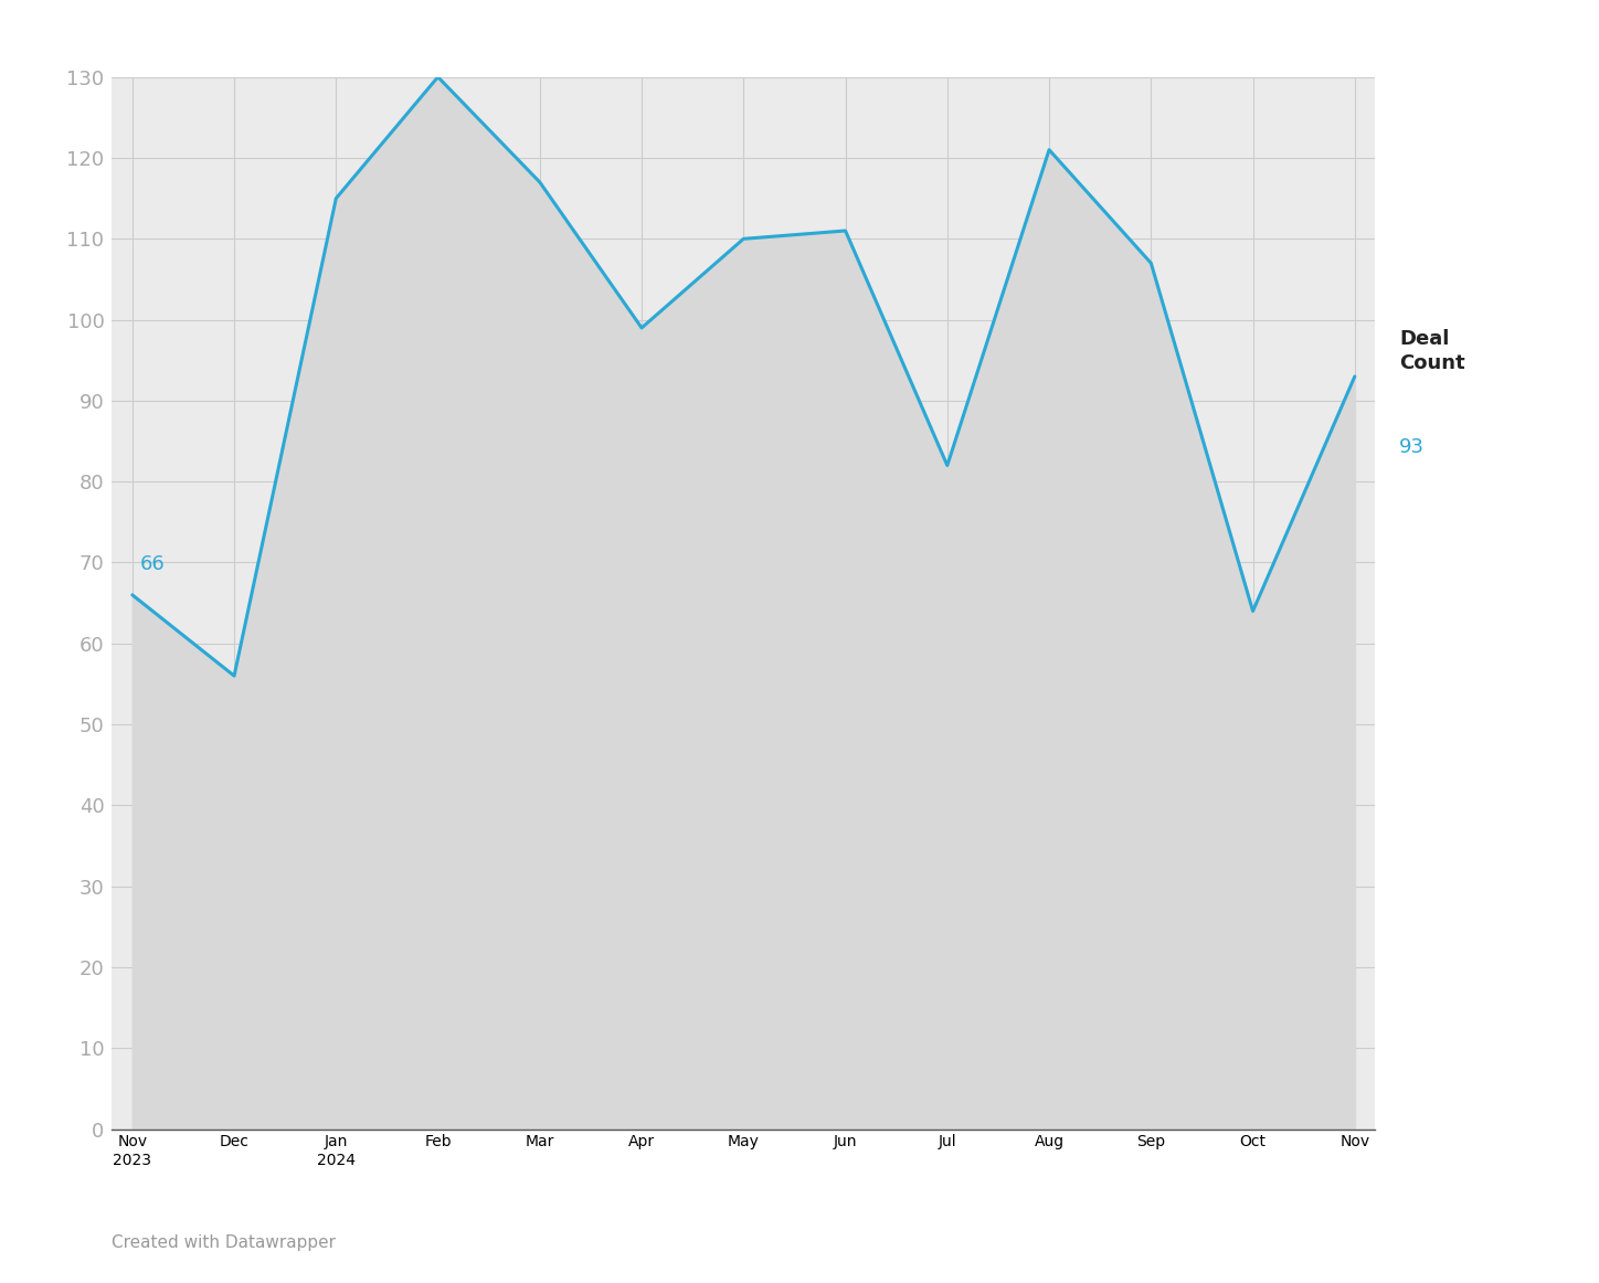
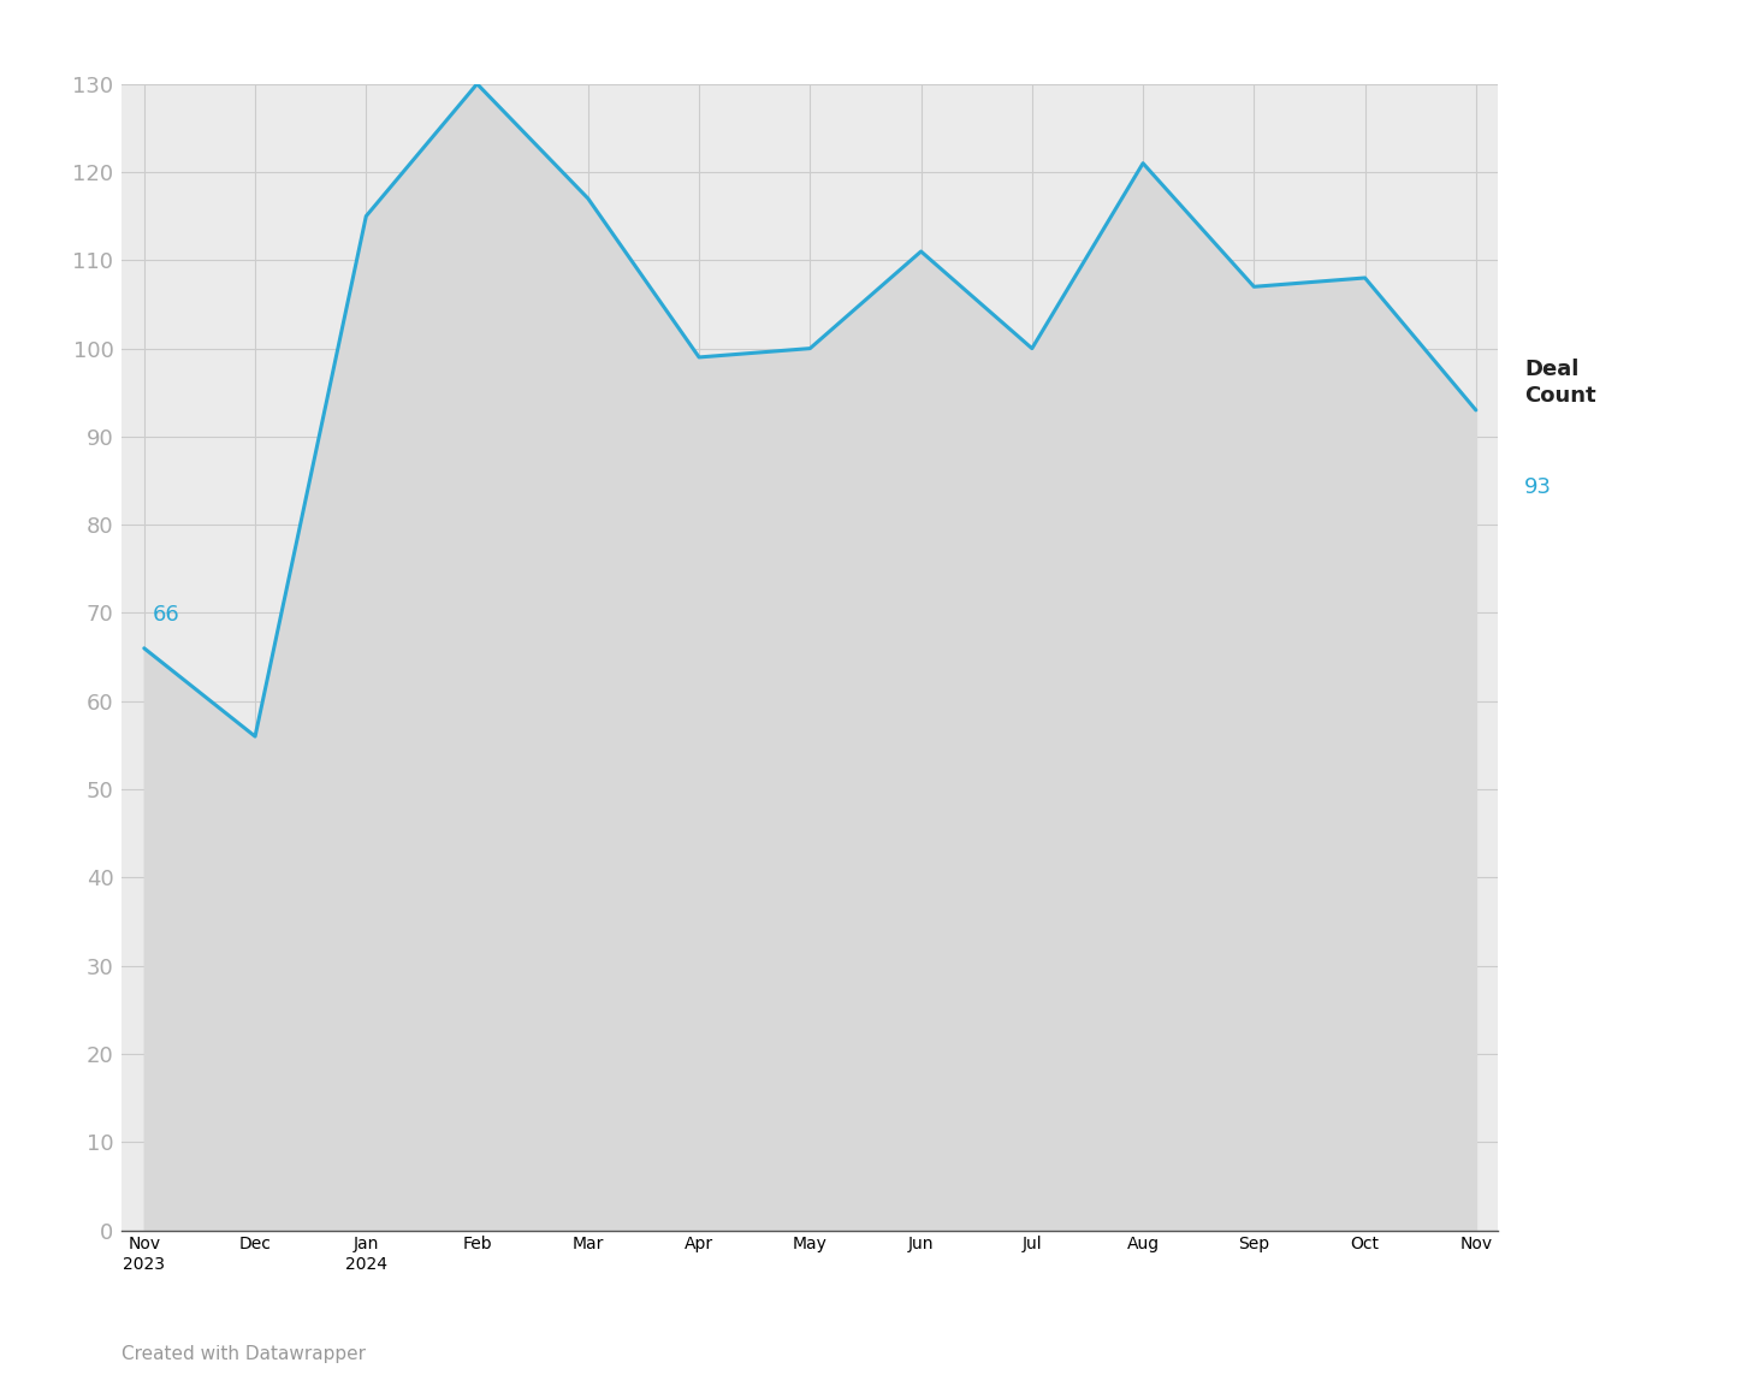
May: 110 -> 100
Jul: 82 -> 100
Oct: 64 -> 108
